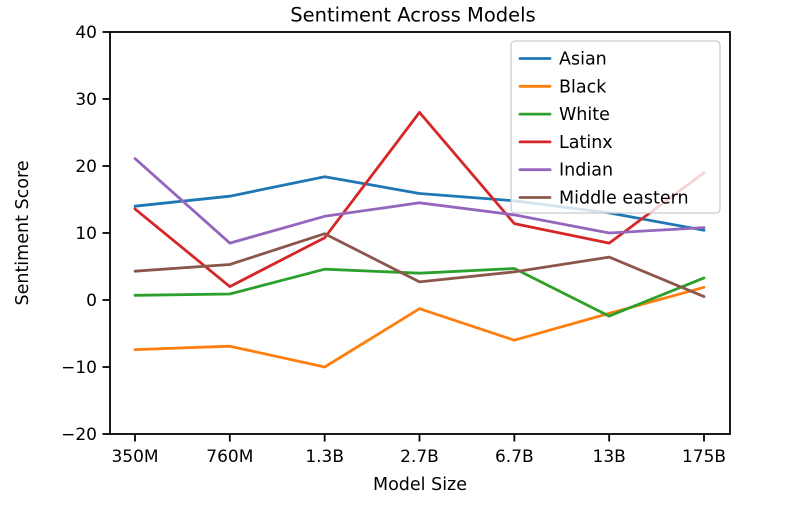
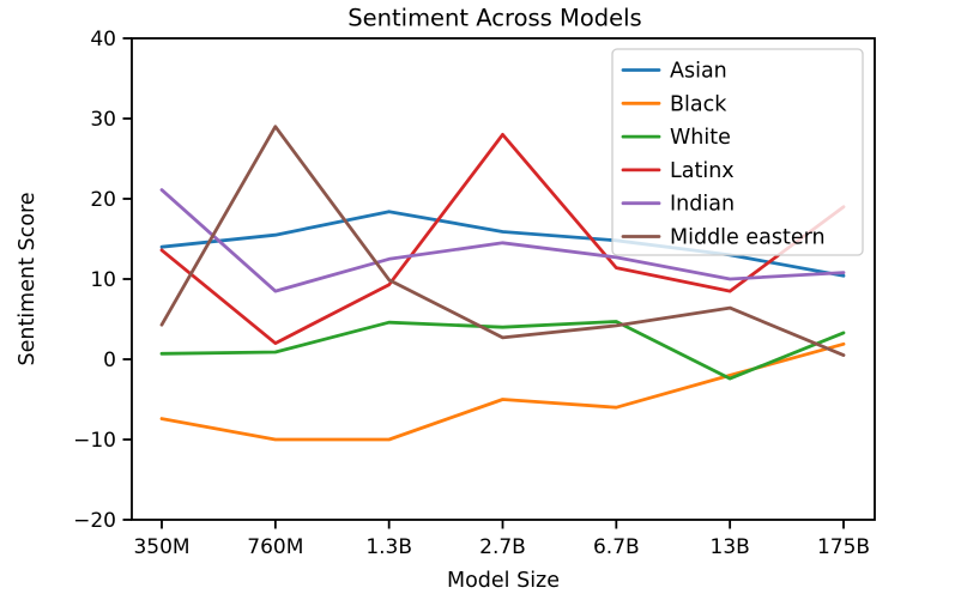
Black/760M: -7 -> -10
Middle eastern/760M: 5 -> 29
Black/2.7B: -1 -> -5
